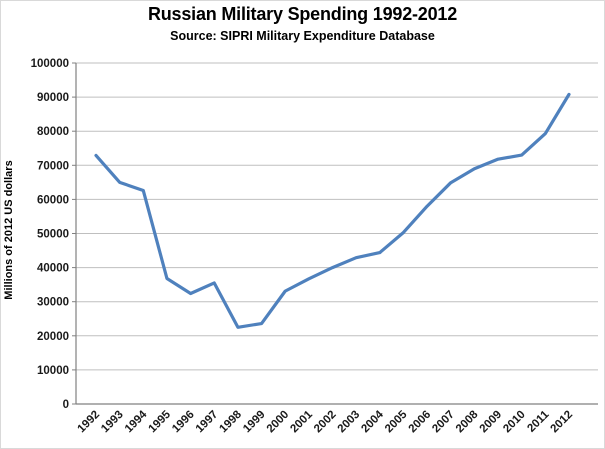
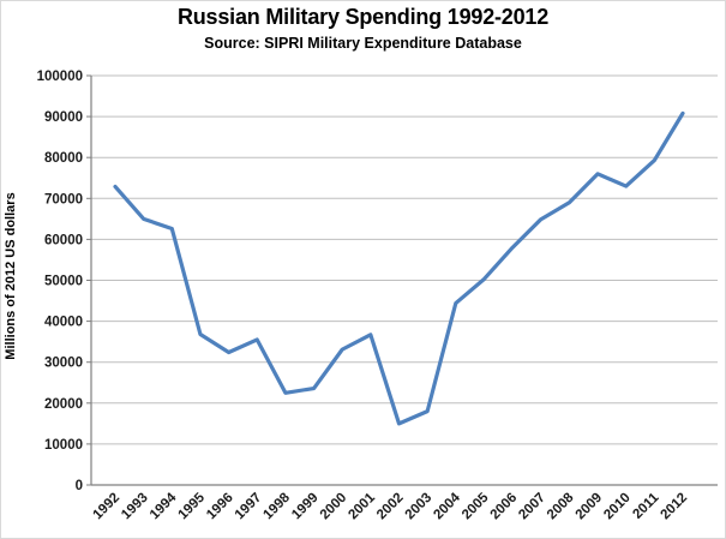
2002: 40000 -> 15000
2003: 43000 -> 18000
2009: 72000 -> 76000
